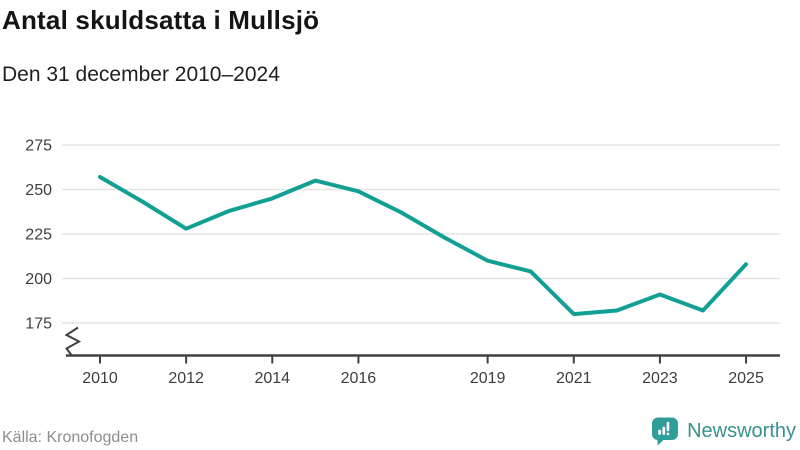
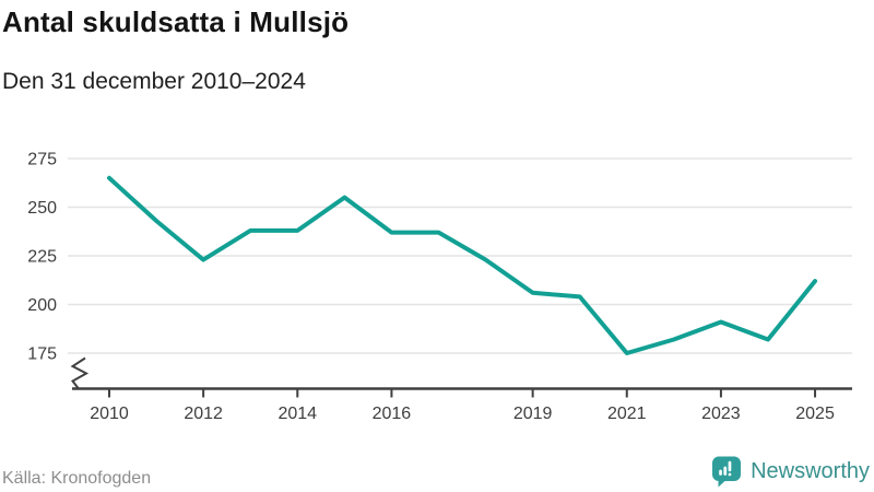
2010: 257 -> 265
2012: 228 -> 223
2014: 245 -> 238
2016: 249 -> 237
2019: 210 -> 206
2021: 180 -> 175
2025: 208 -> 212
